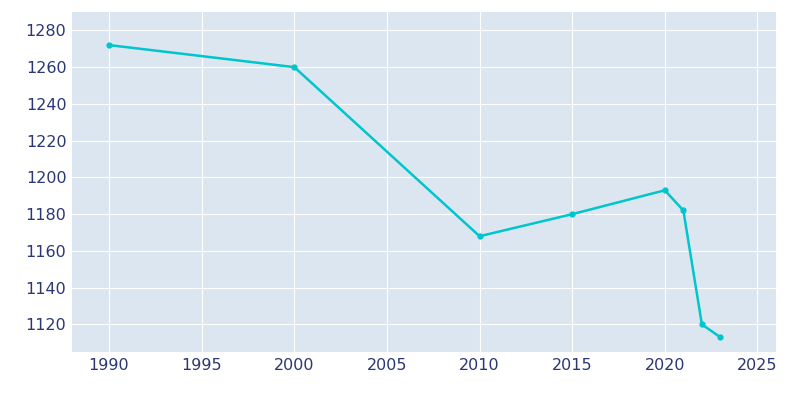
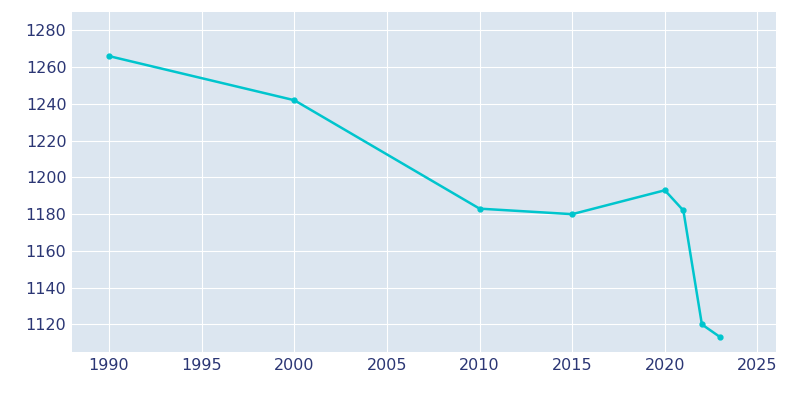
1990: 1272 -> 1266
2000: 1260 -> 1242
2010: 1168 -> 1183
